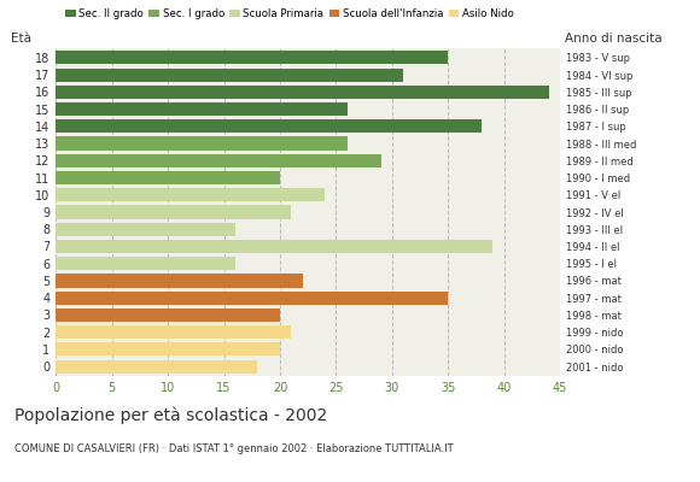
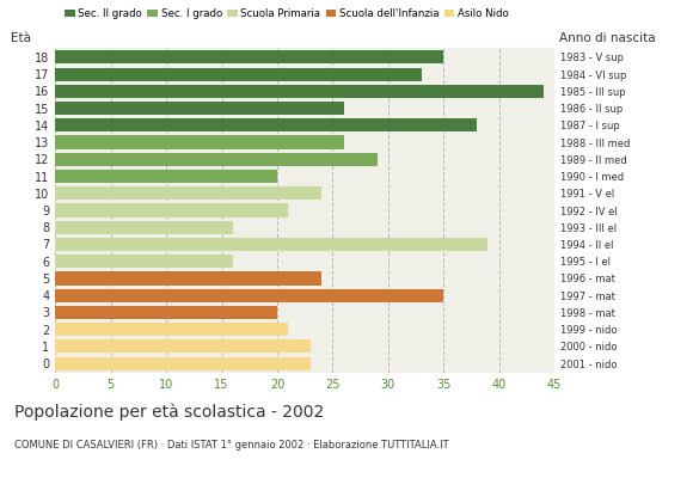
17: 31 -> 33
5: 22 -> 24
1: 20 -> 23
0: 18 -> 23
